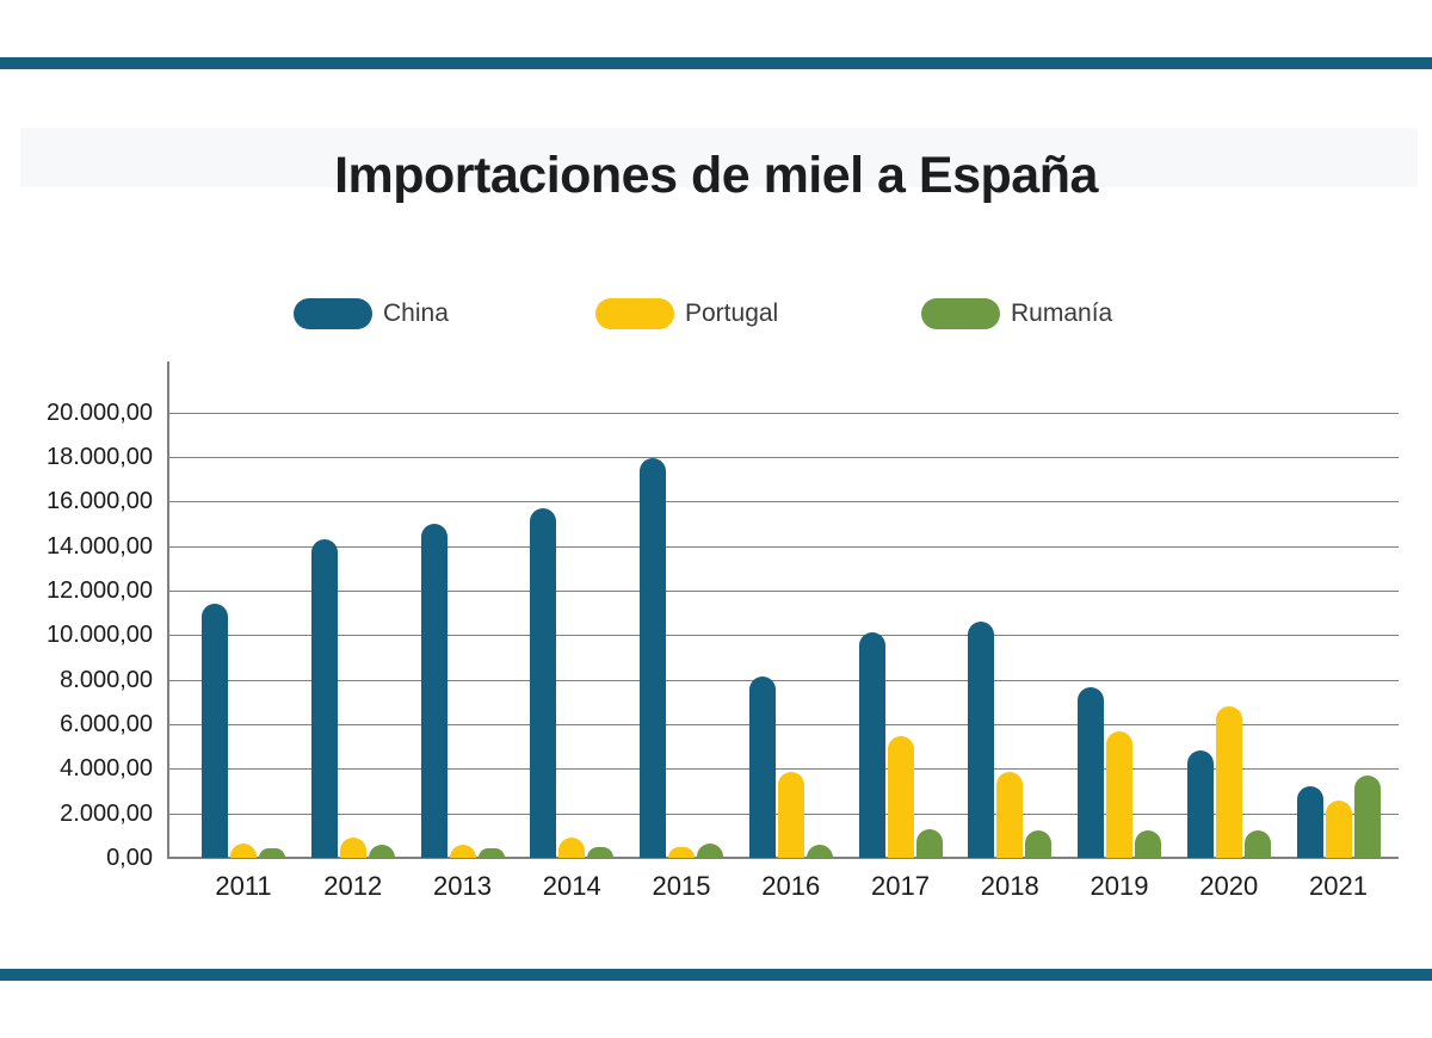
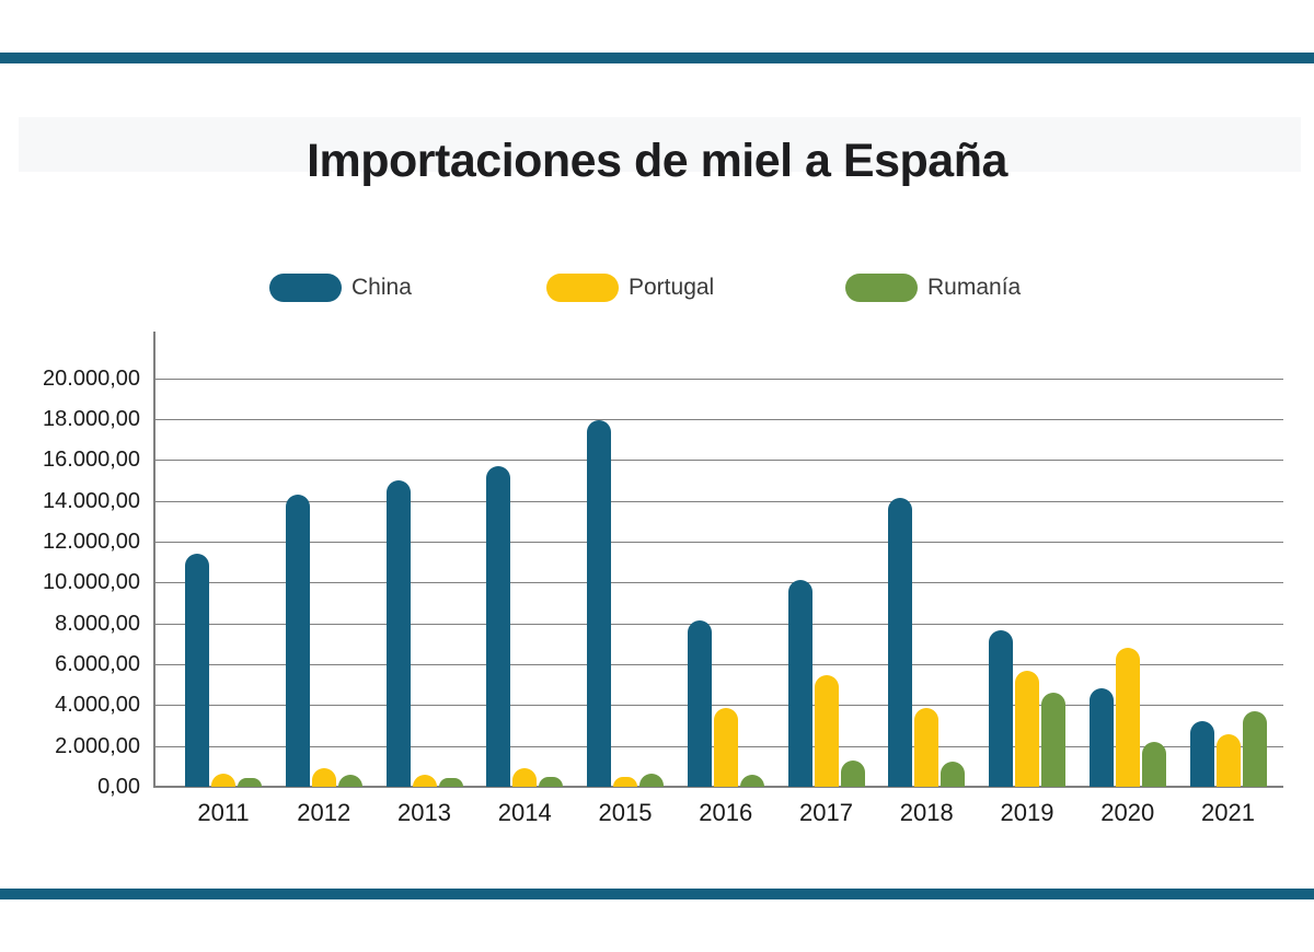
China/2018: 10400 -> 13900
Rumanía/2019: 1000 -> 4400
Rumanía/2020: 1000 -> 2000
